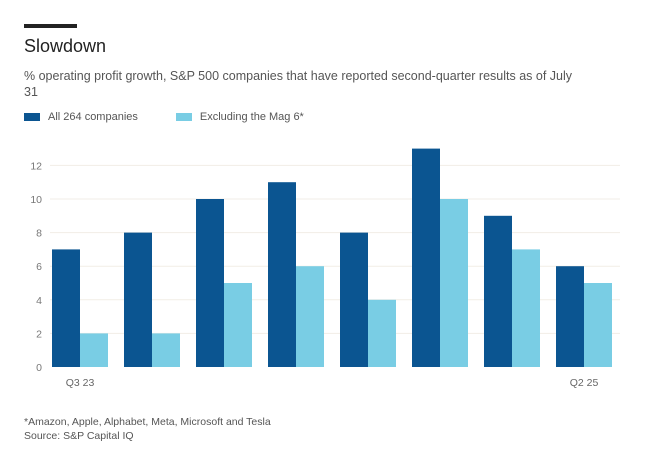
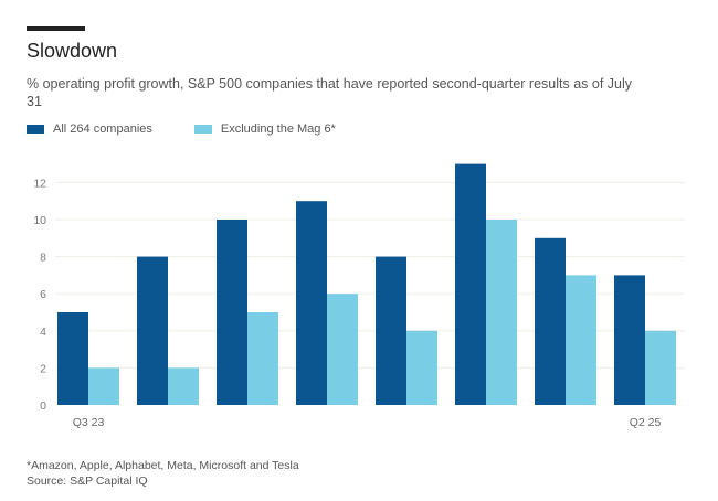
All 264 companies/Q3 23: 7 -> 5
All 264 companies/Q2 25: 6 -> 7
Excluding the Mag 6*/Q2 25: 5 -> 4
